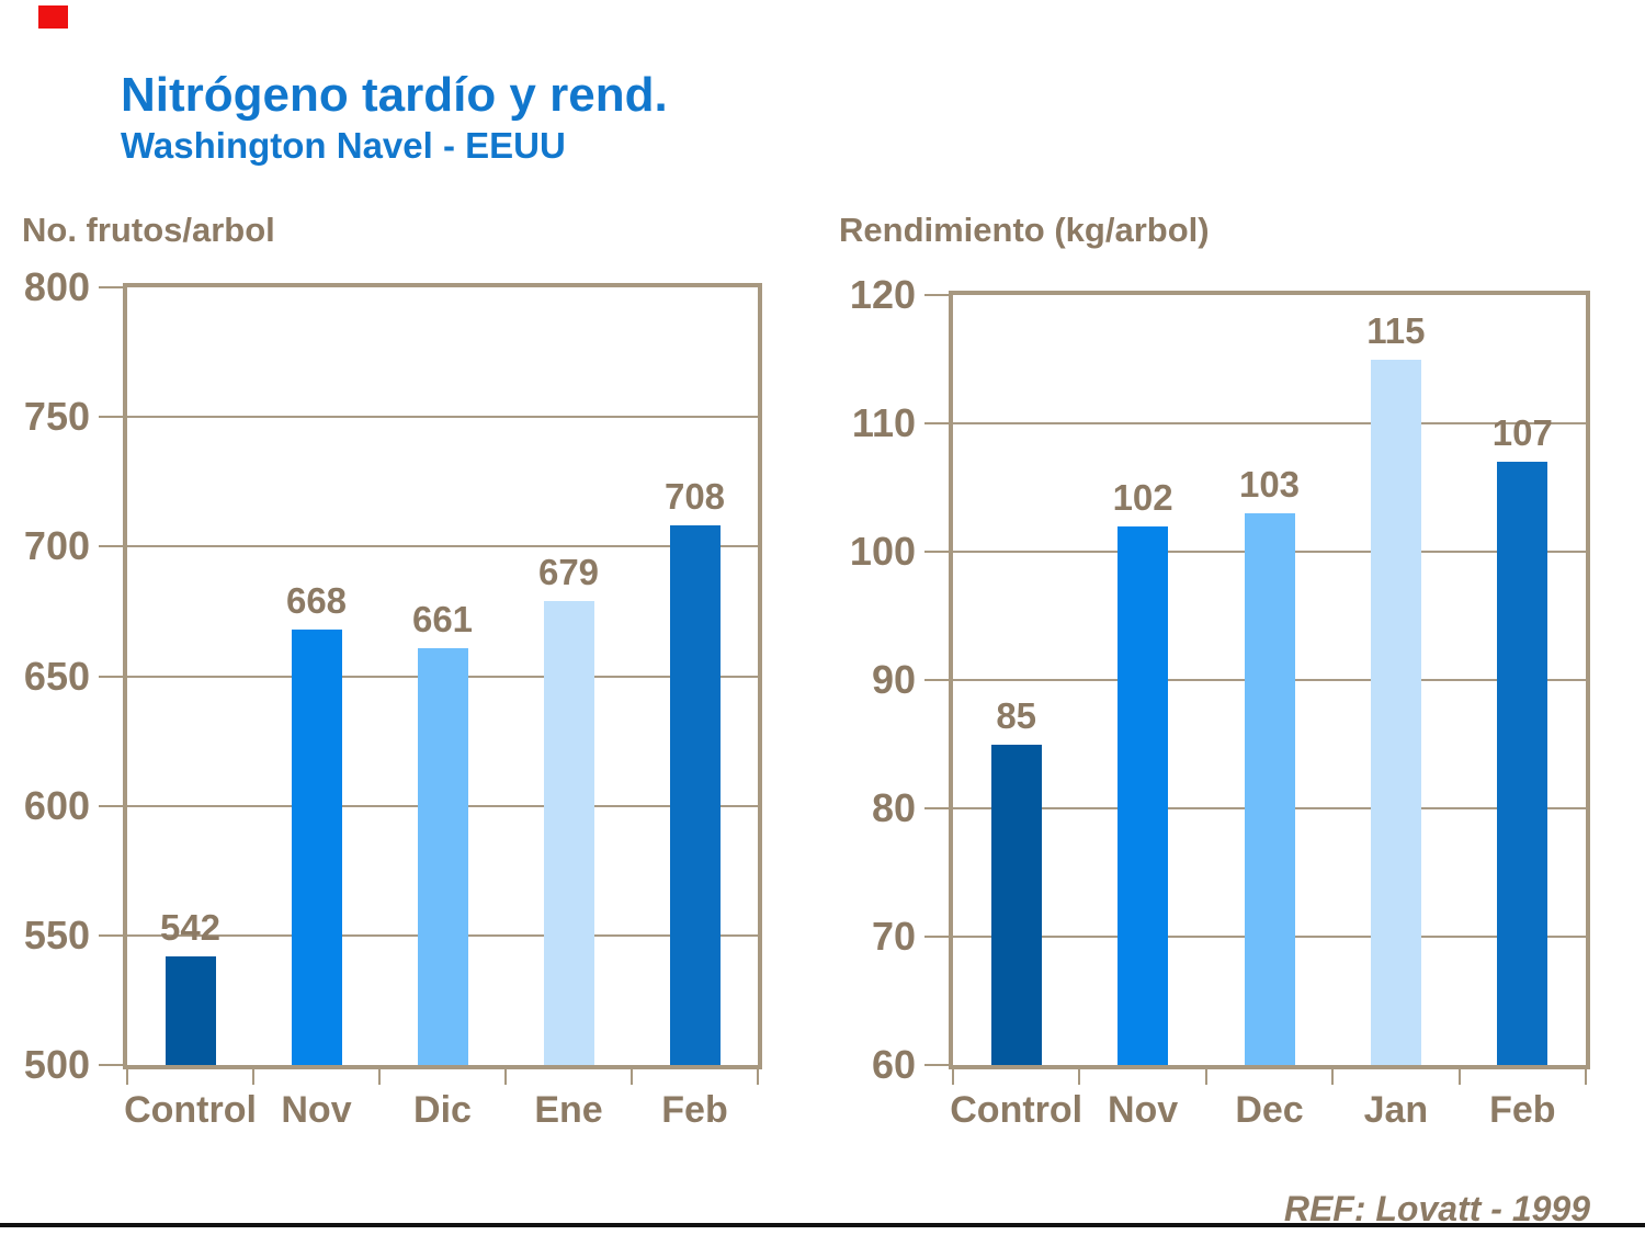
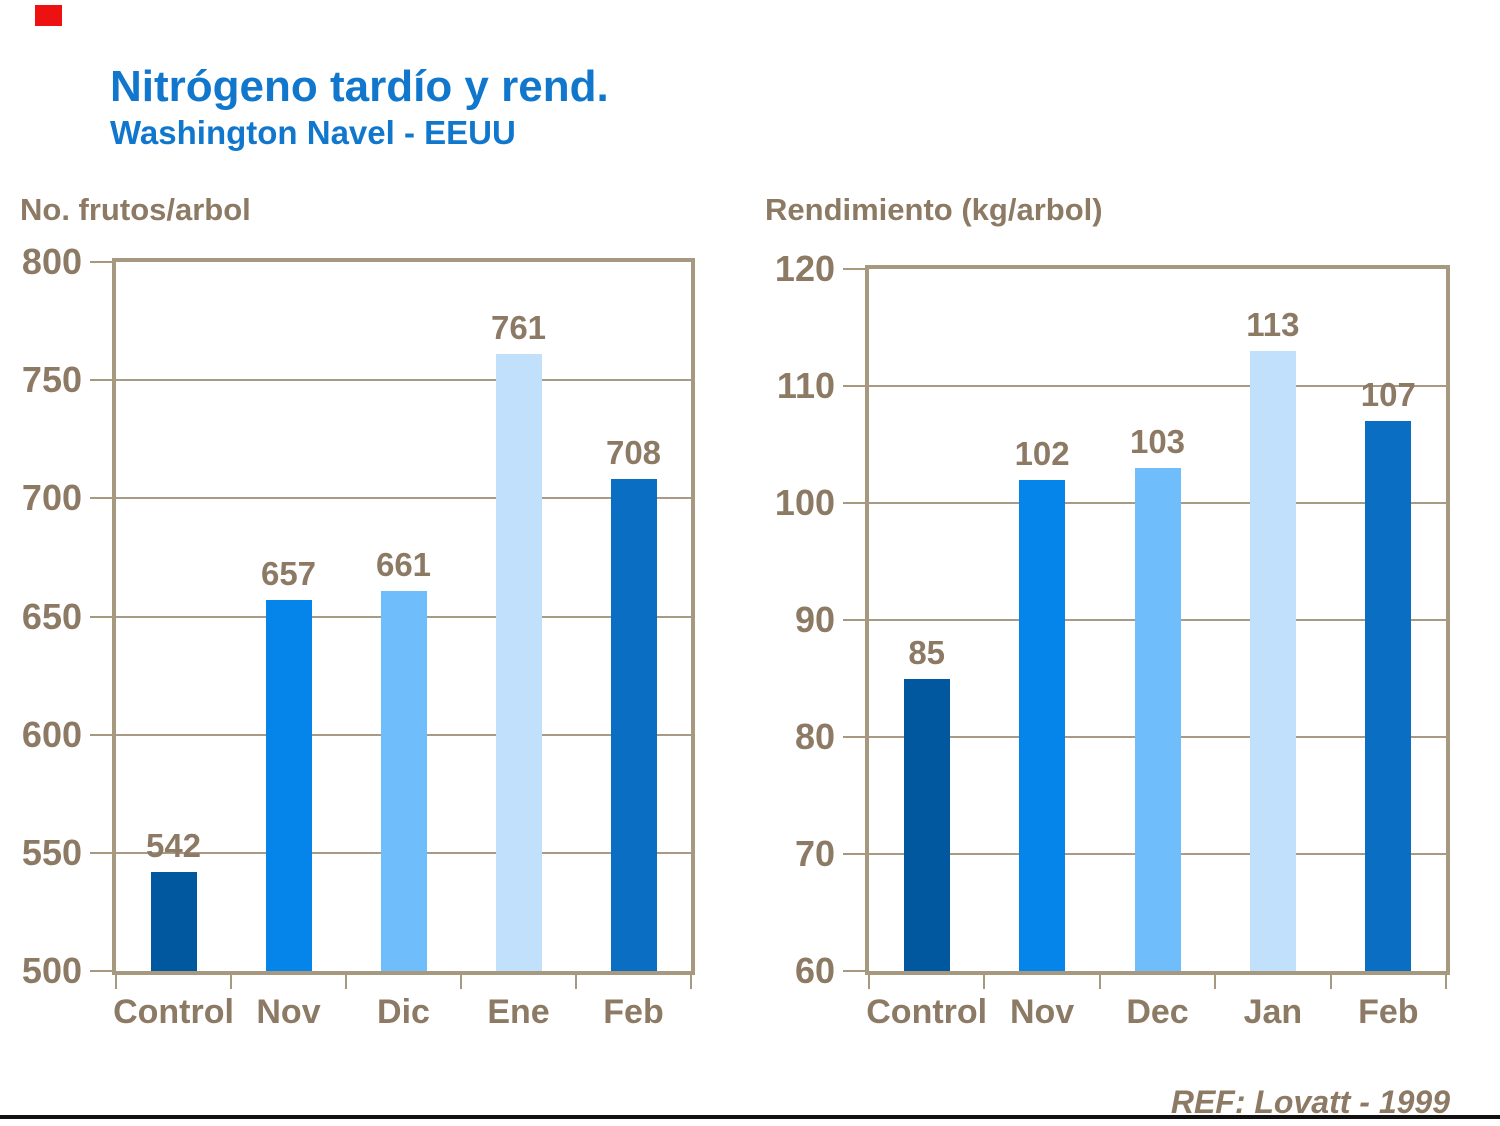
No. frutos/arbol/Nov: 668 -> 657
No. frutos/arbol/Ene: 679 -> 761
Rendimiento (kg/arbol)/Jan: 115 -> 113
